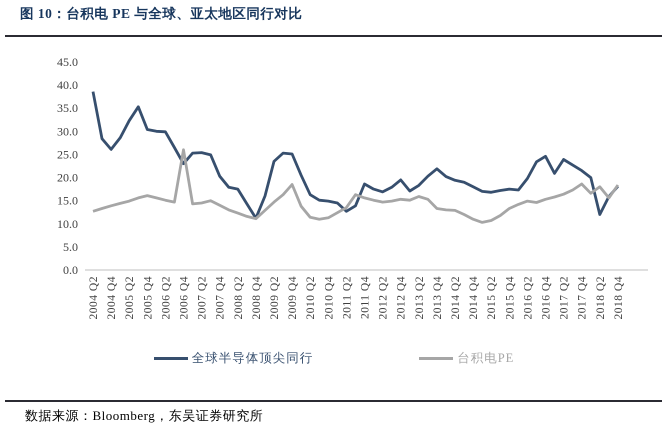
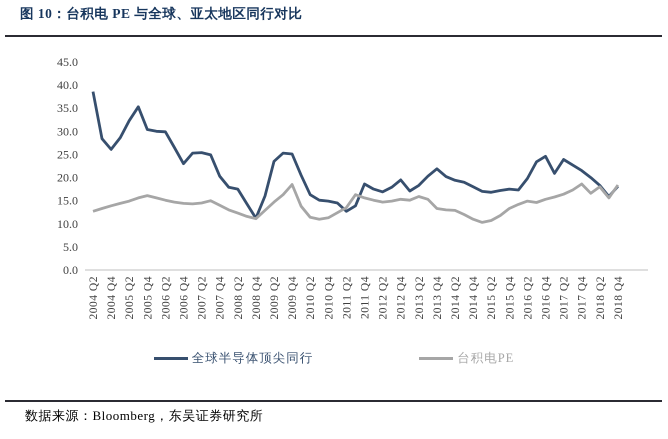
台积电PE/2006 Q4: 26 -> 14
全球半导体顶尖同行/2018 Q2: 12 -> 18
